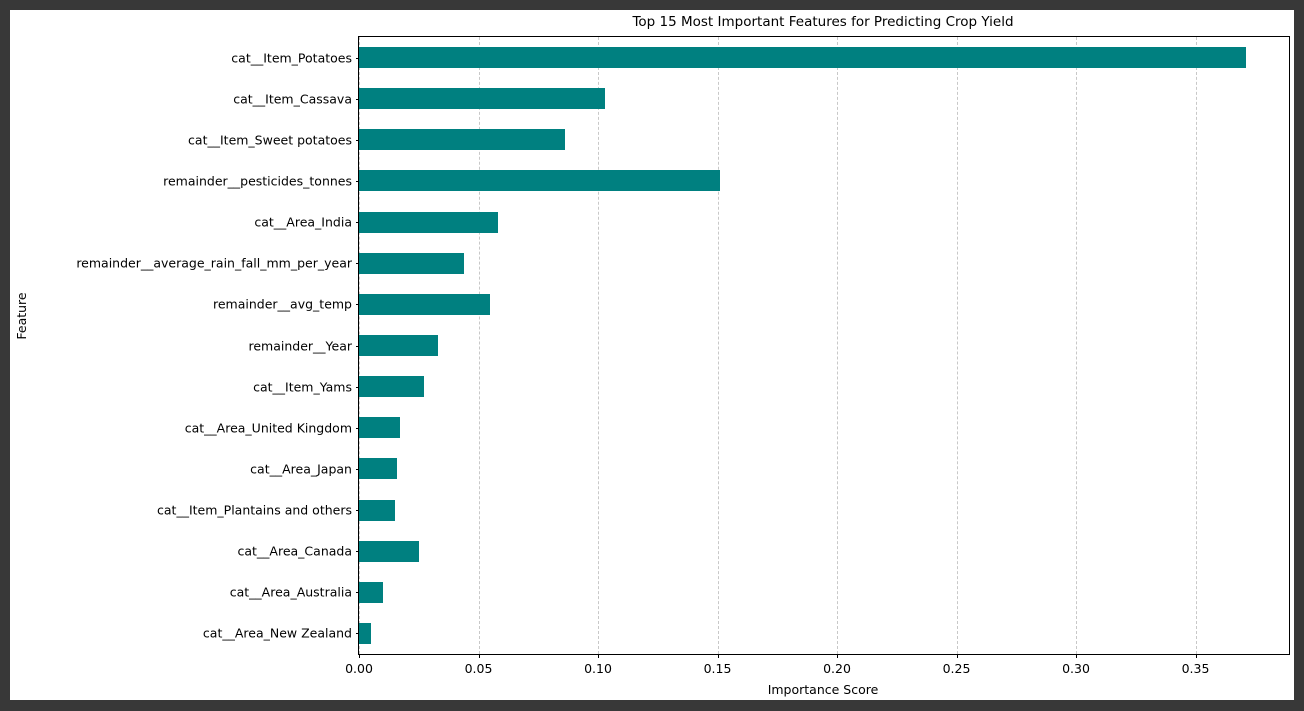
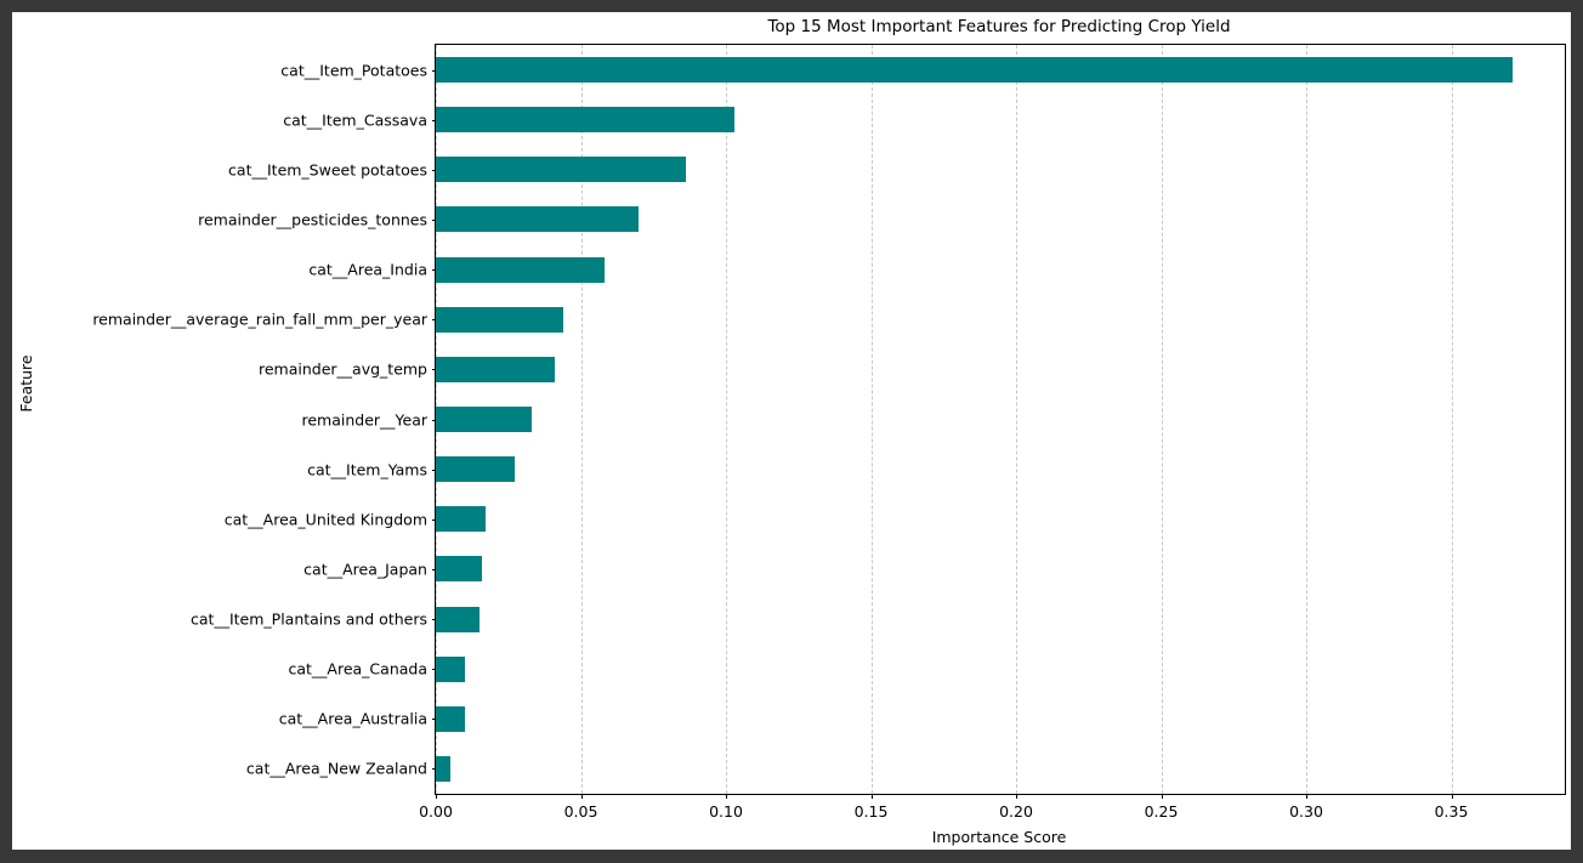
remainder__pesticides_tonnes: 0.151 -> 0.070
remainder__avg_temp: 0.055 -> 0.041
cat__Area_Canada: 0.025 -> 0.010
